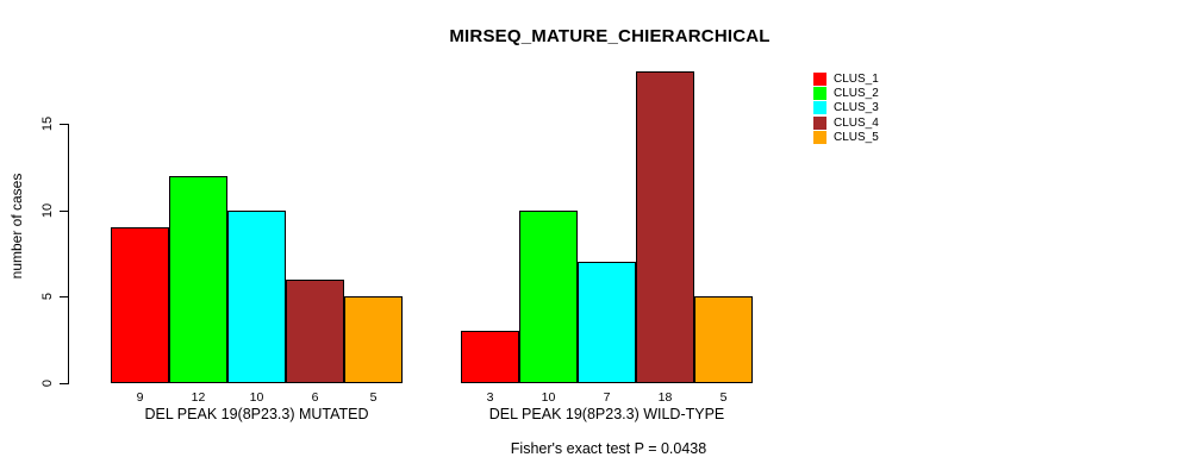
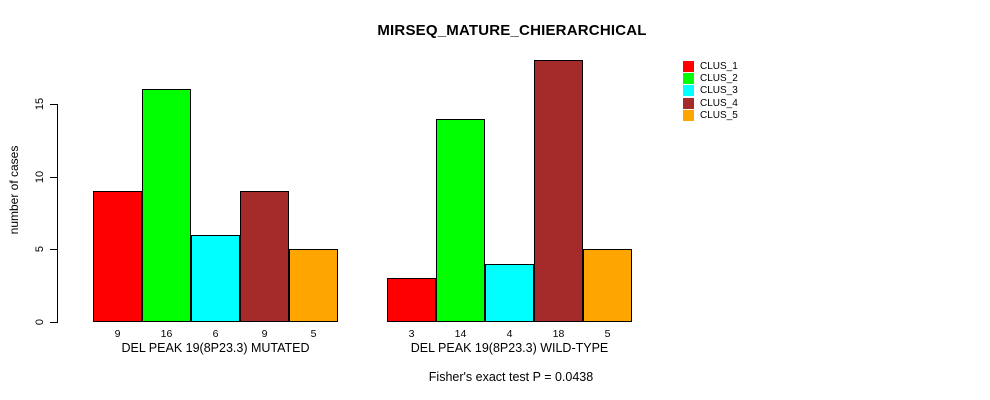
CLUS_2/DEL PEAK 19(8P23.3) MUTATED: 12 -> 16
CLUS_3/DEL PEAK 19(8P23.3) MUTATED: 10 -> 6
CLUS_4/DEL PEAK 19(8P23.3) MUTATED: 6 -> 9
CLUS_2/DEL PEAK 19(8P23.3) WILD-TYPE: 10 -> 14
CLUS_3/DEL PEAK 19(8P23.3) WILD-TYPE: 7 -> 4
